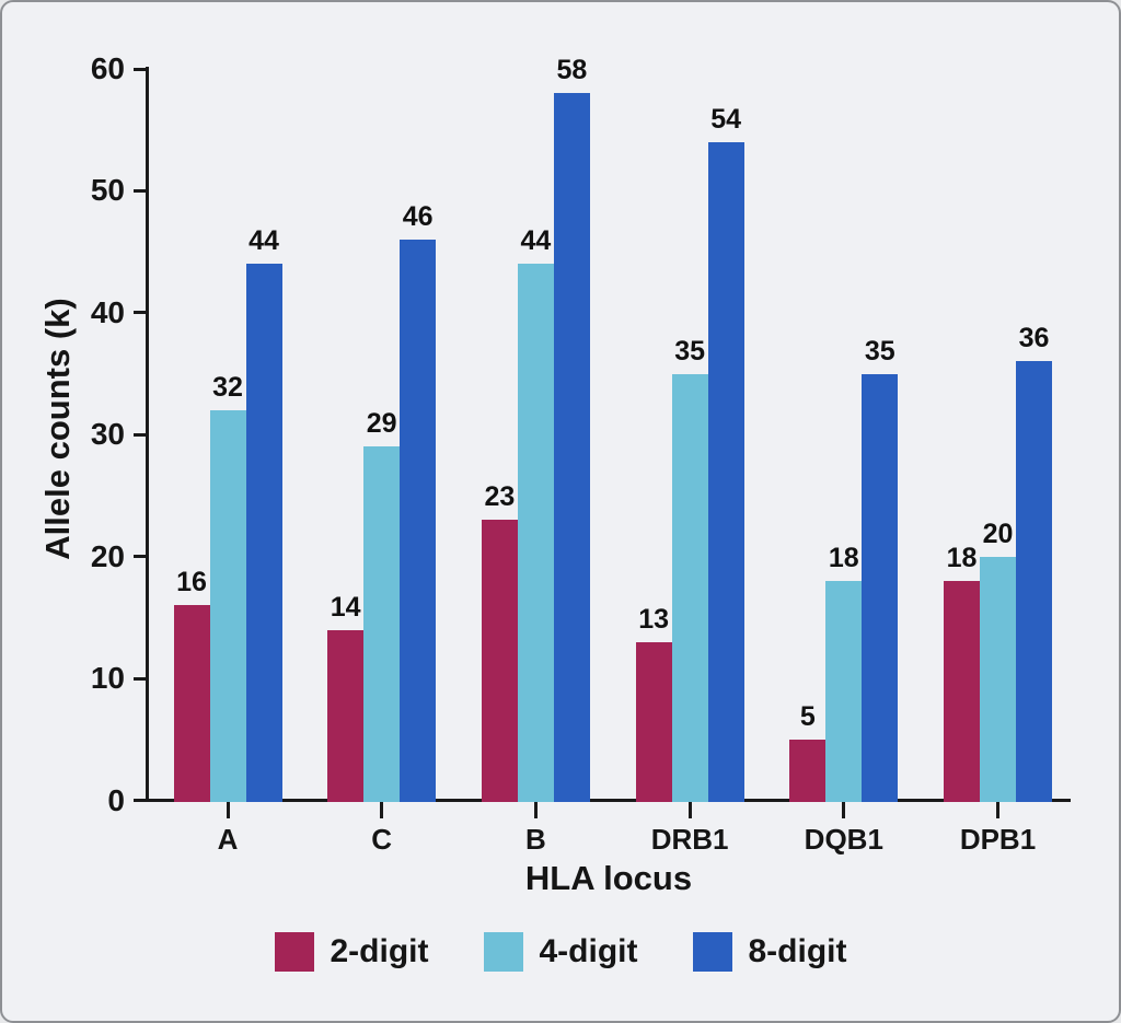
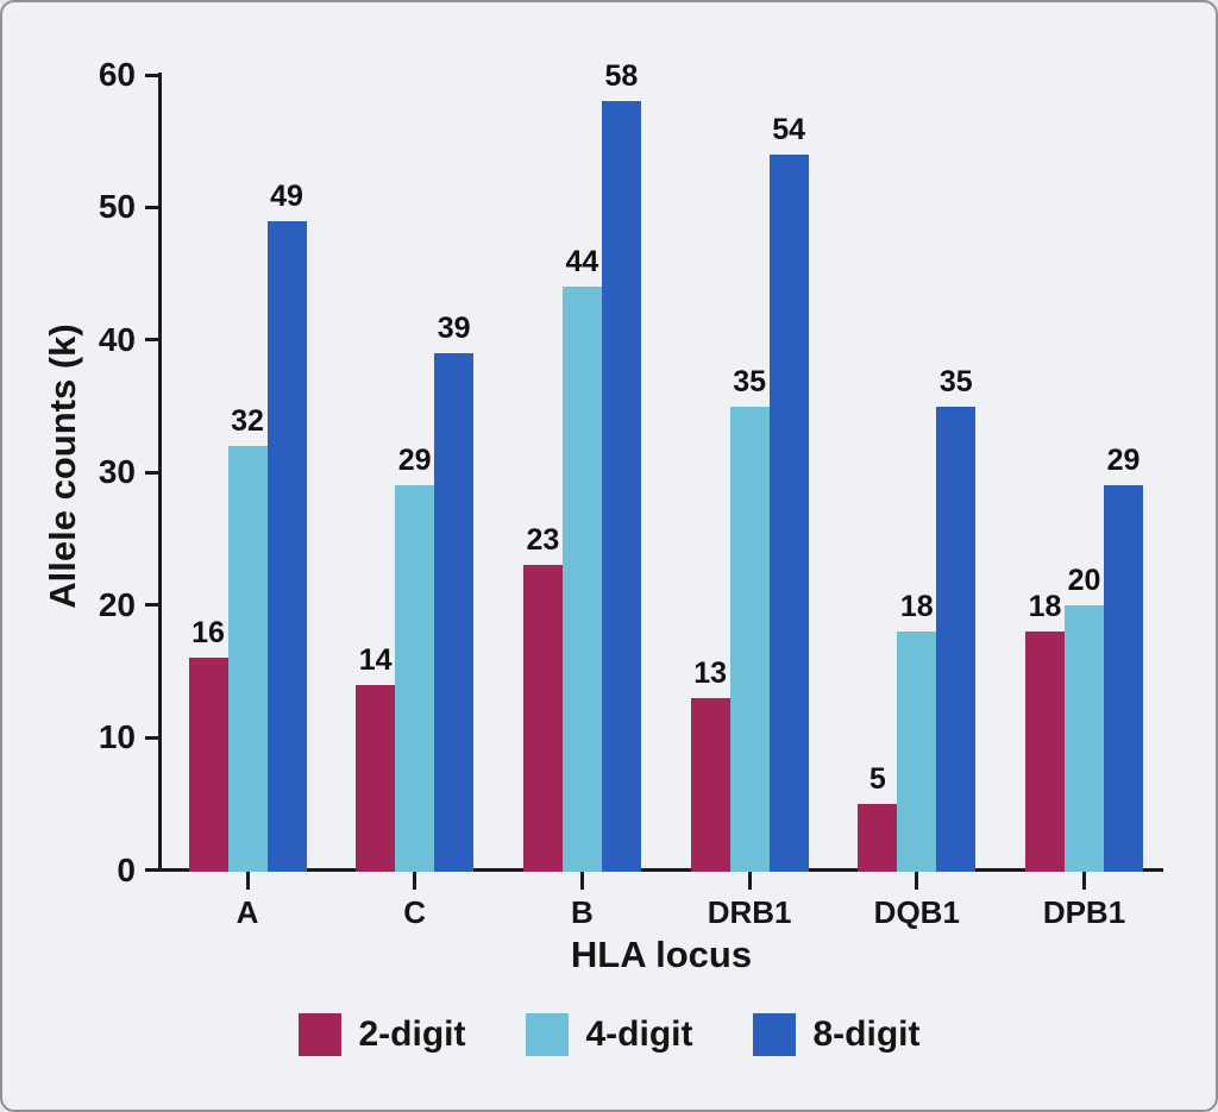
8-digit/A: 44 -> 49
8-digit/C: 46 -> 39
8-digit/DPB1: 36 -> 29
